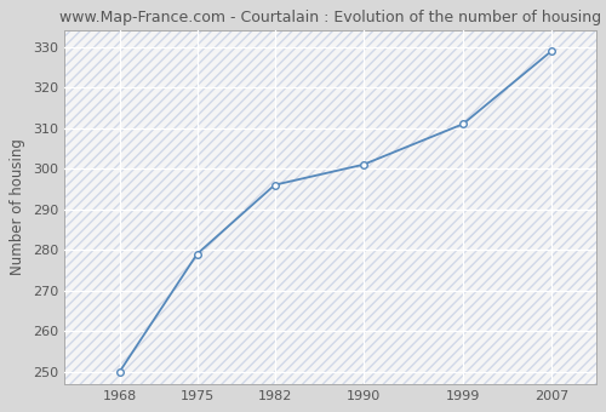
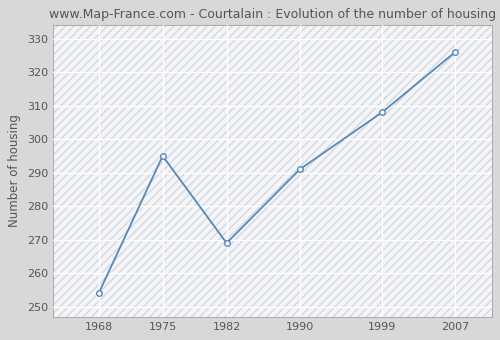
1968: 250 -> 254
1975: 279 -> 295
1982: 296 -> 269
1990: 301 -> 291
1999: 311 -> 308
2007: 329 -> 326
